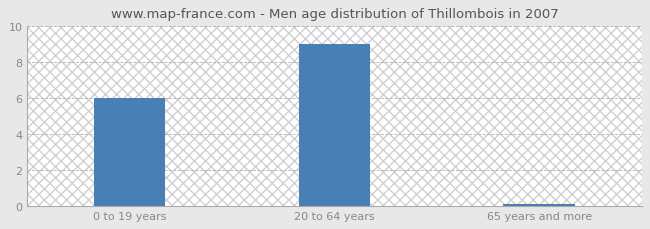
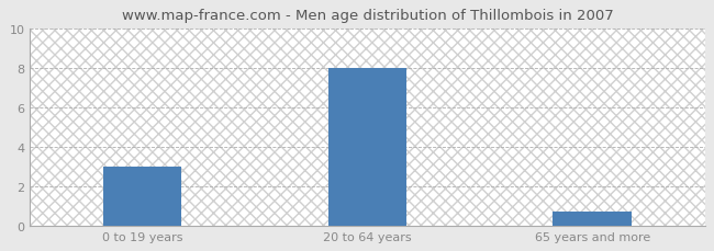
0 to 19 years: 6.0 -> 3.0
20 to 64 years: 9.0 -> 8.0
65 years and more: 0.1 -> 0.7
